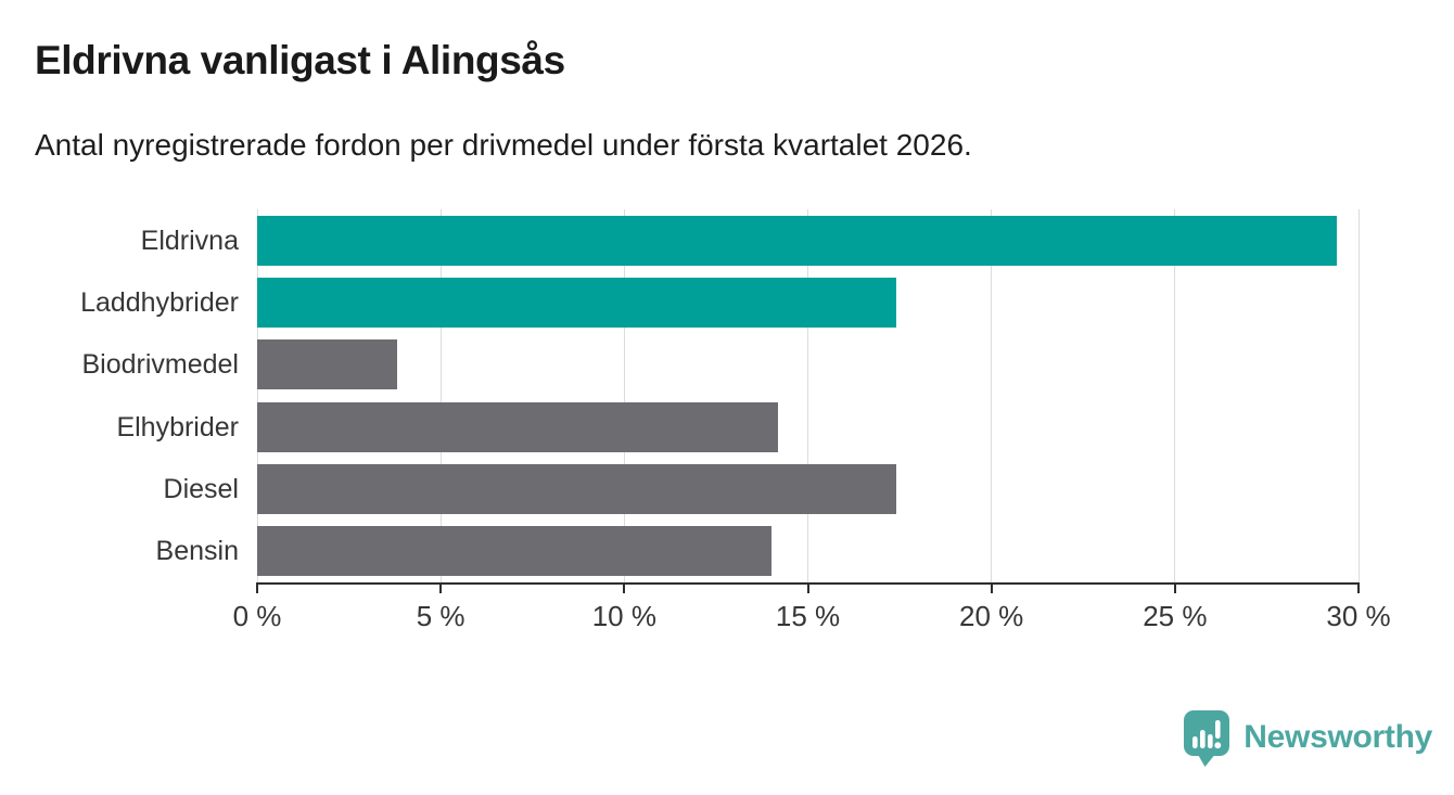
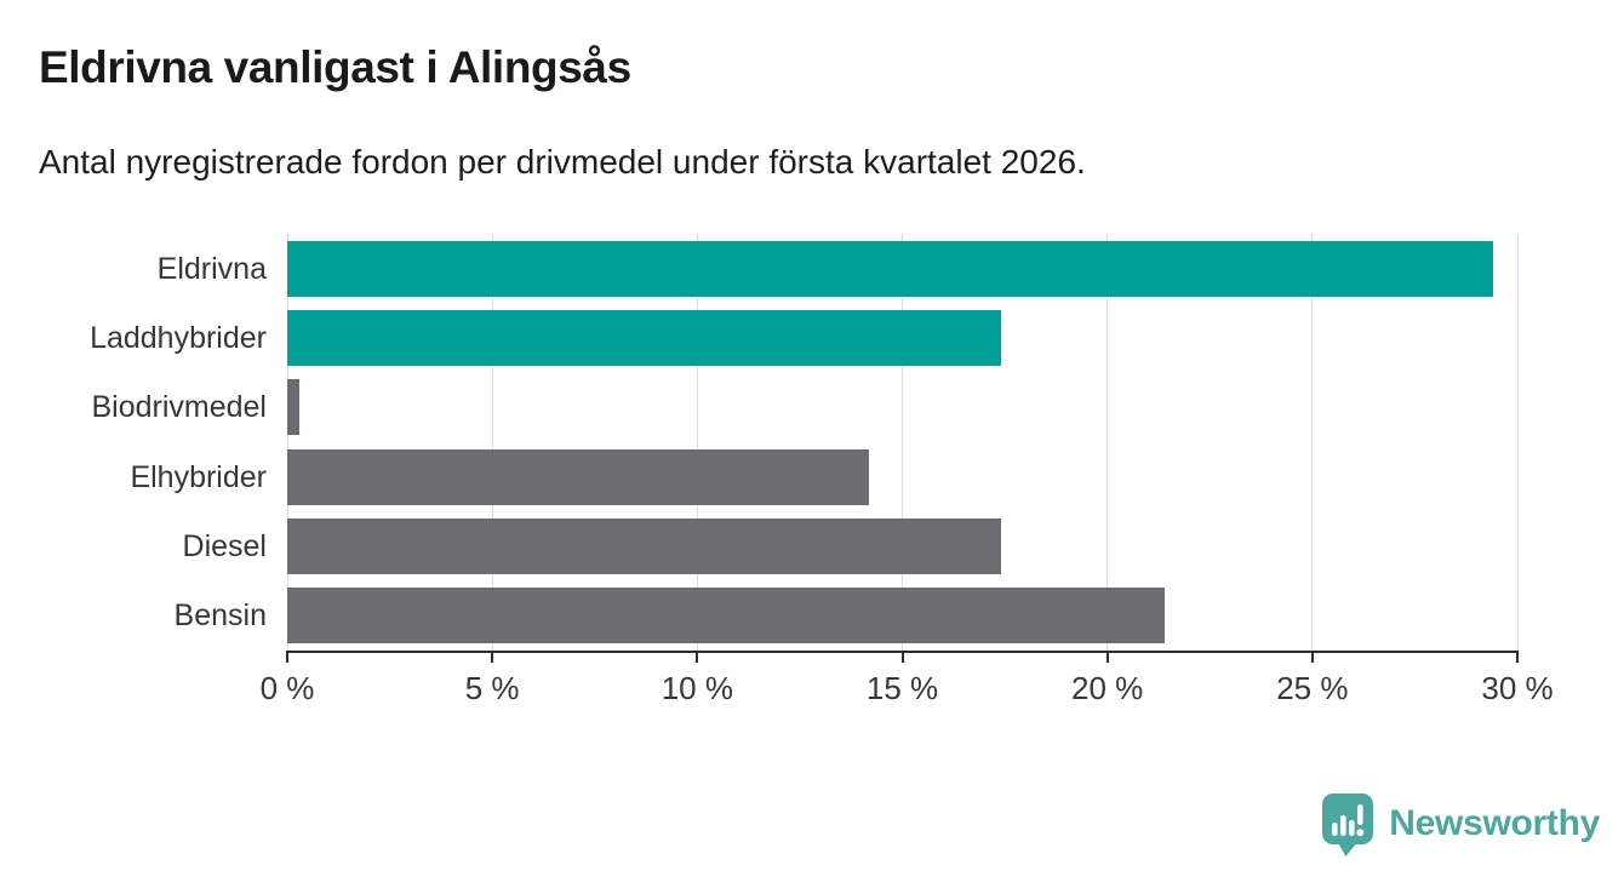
Biodrivmedel: 3.8% -> 0.3%
Bensin: 14.0% -> 21.4%
